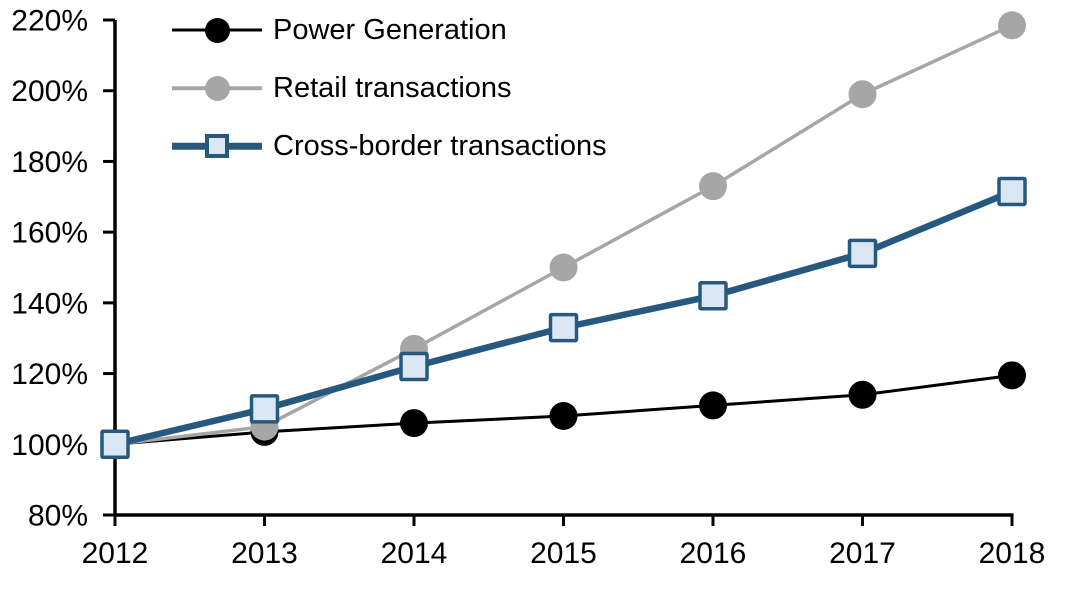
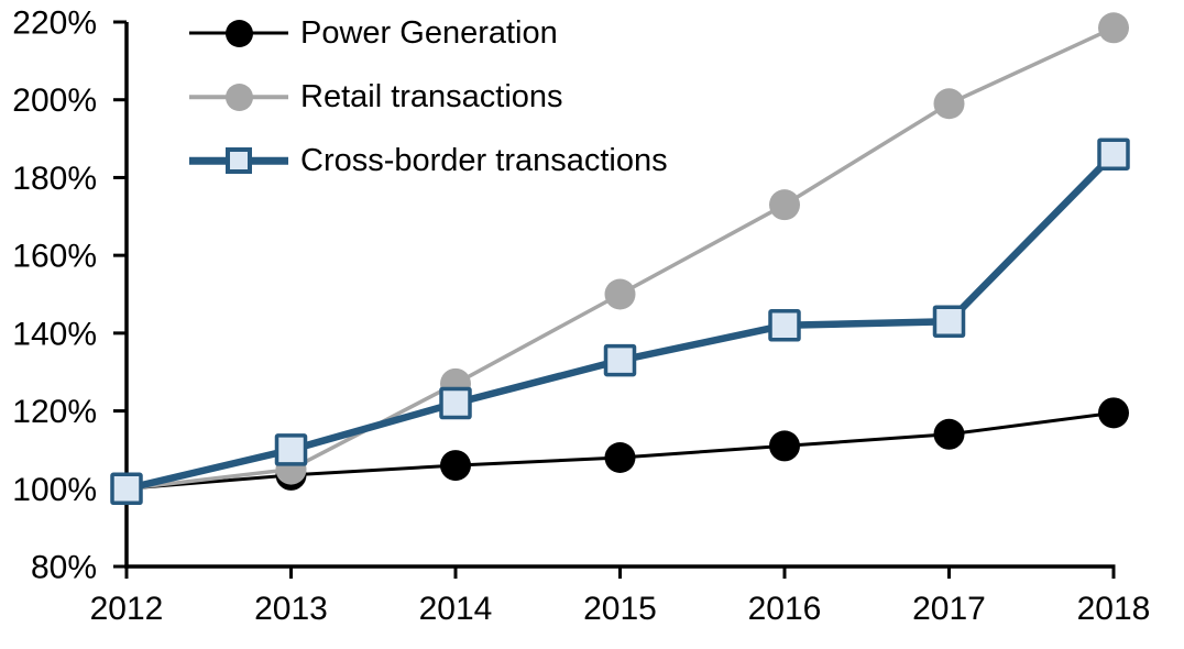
Cross-border transactions/2017: 154% -> 143%
Cross-border transactions/2018: 172% -> 186%
